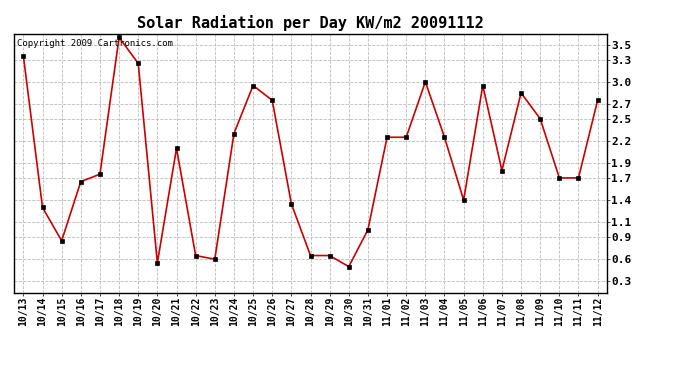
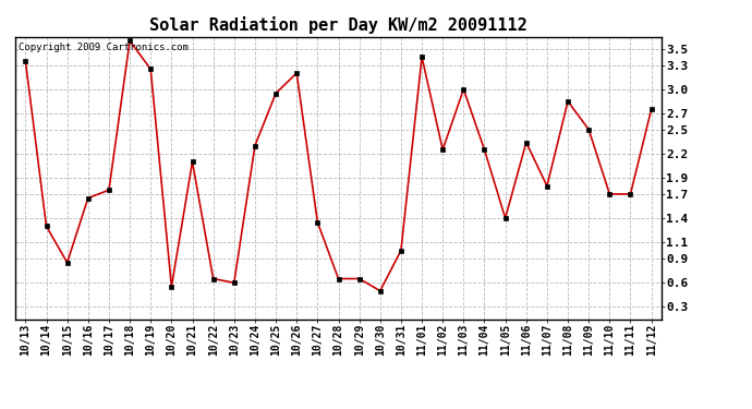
10/26: 2.75 -> 3.20
11/01: 2.25 -> 3.40
11/06: 2.95 -> 2.34
